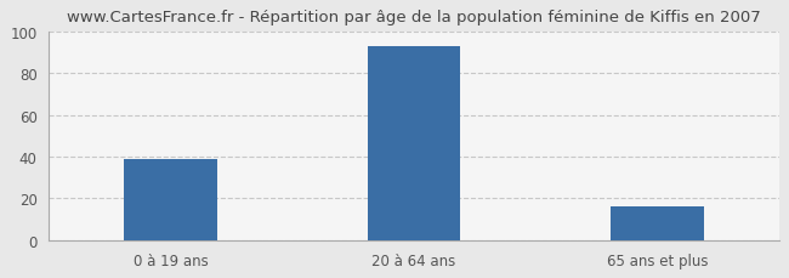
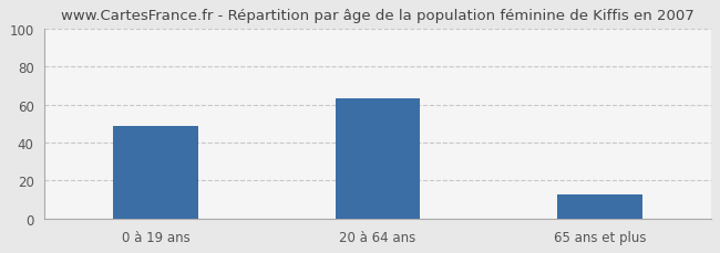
0 à 19 ans: 39 -> 49
20 à 64 ans: 93 -> 63
65 ans et plus: 16 -> 13
